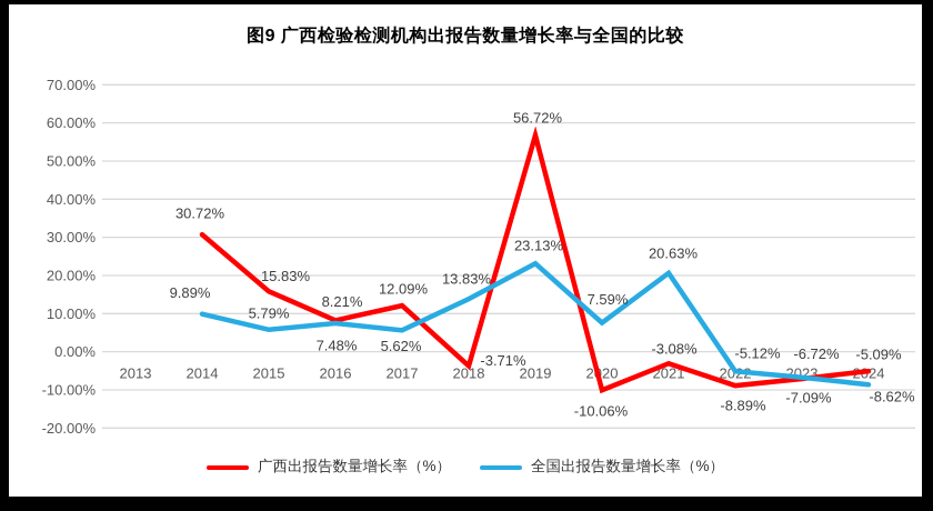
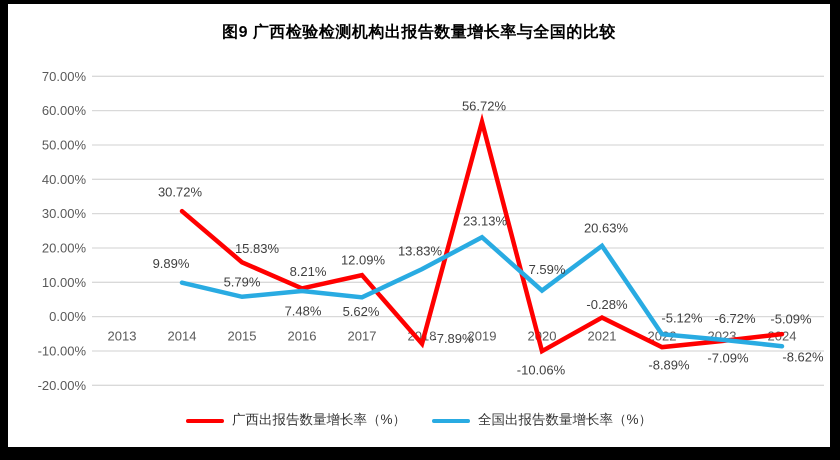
广西出报告数量增长率（%）/2018: -3.71% -> -7.89%
广西出报告数量增长率（%）/2021: -3.08% -> -0.28%
